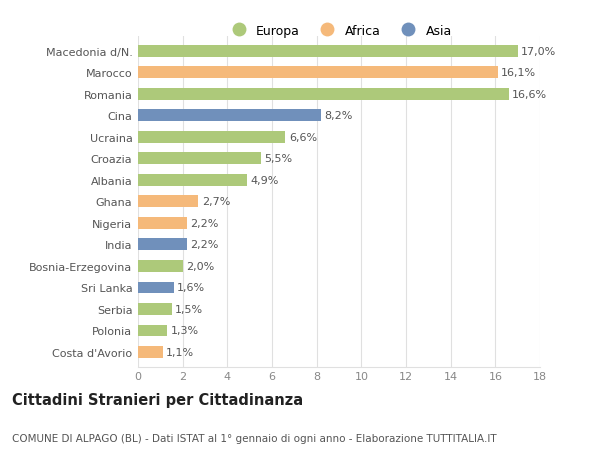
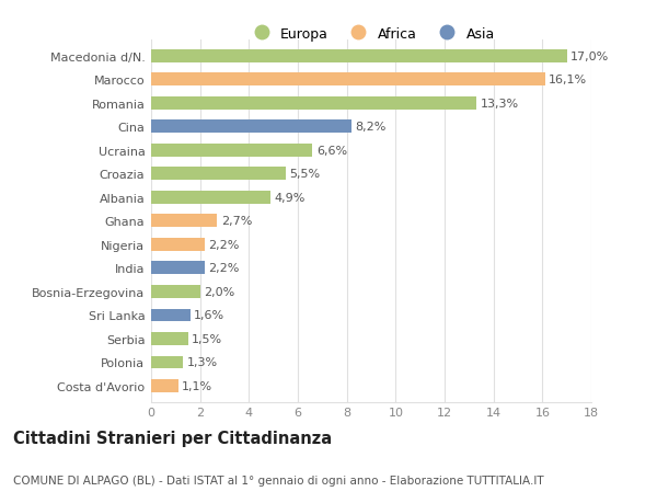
Romania: 16,6% -> 13,3%
